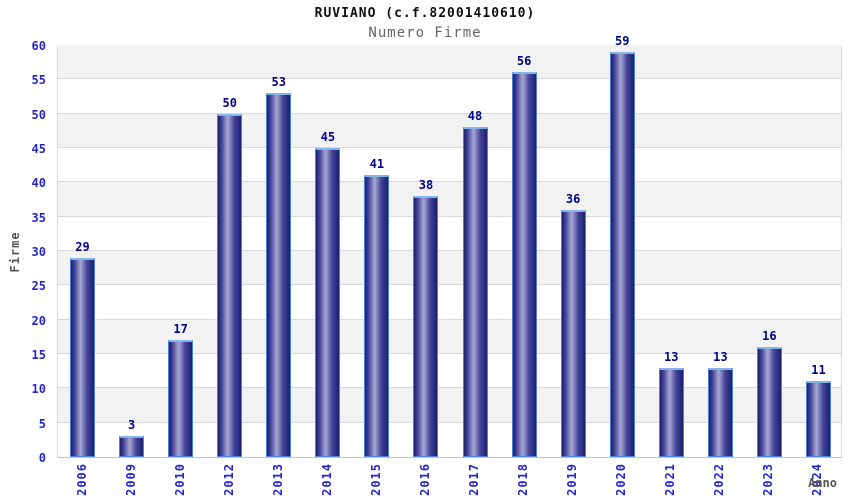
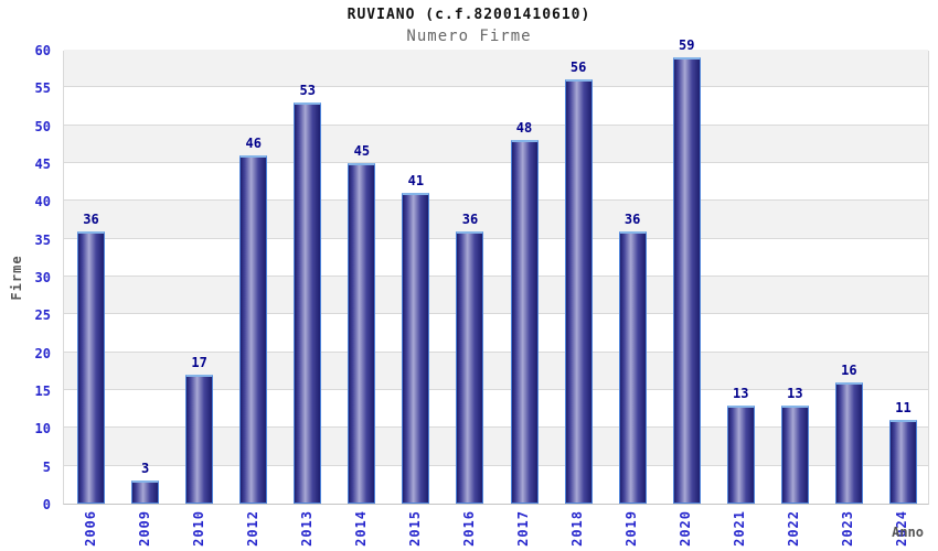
2006: 29 -> 36
2012: 50 -> 46
2016: 38 -> 36
